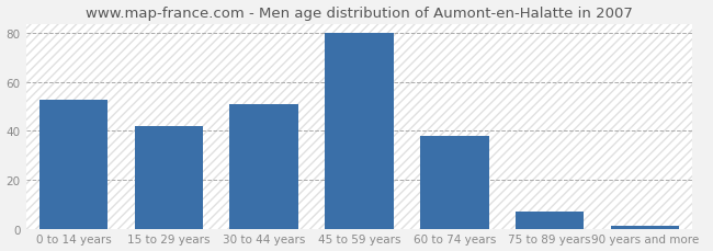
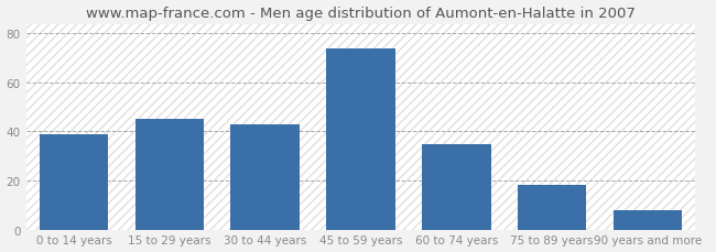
0 to 14 years: 53 -> 39
15 to 29 years: 42 -> 45
30 to 44 years: 51 -> 43
45 to 59 years: 80 -> 74
60 to 74 years: 38 -> 35
75 to 89 years: 7 -> 18
90 years and more: 1 -> 8
